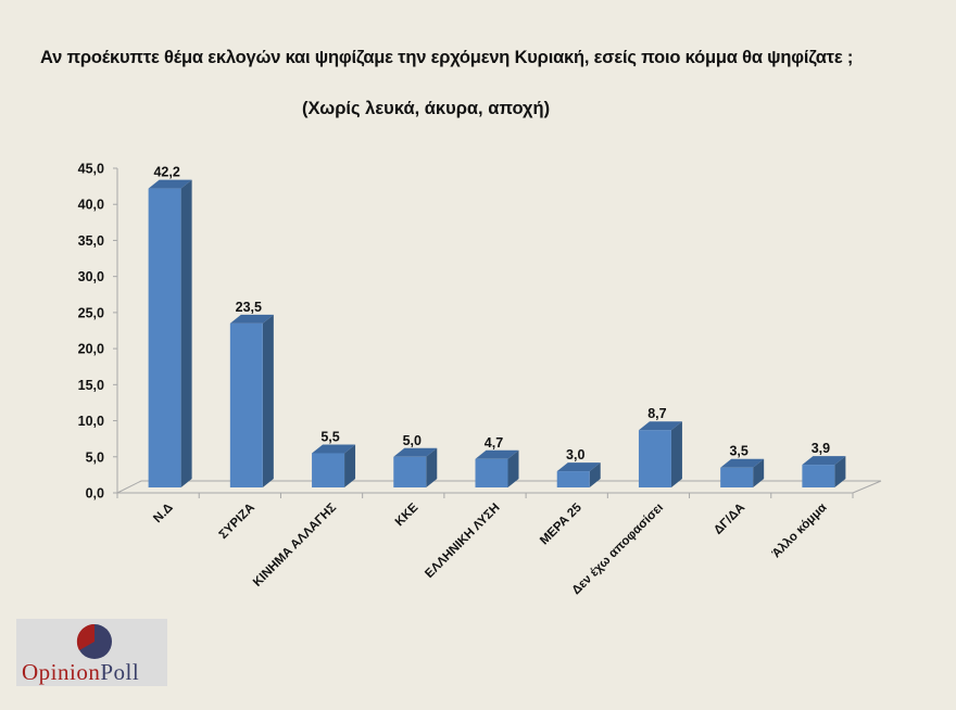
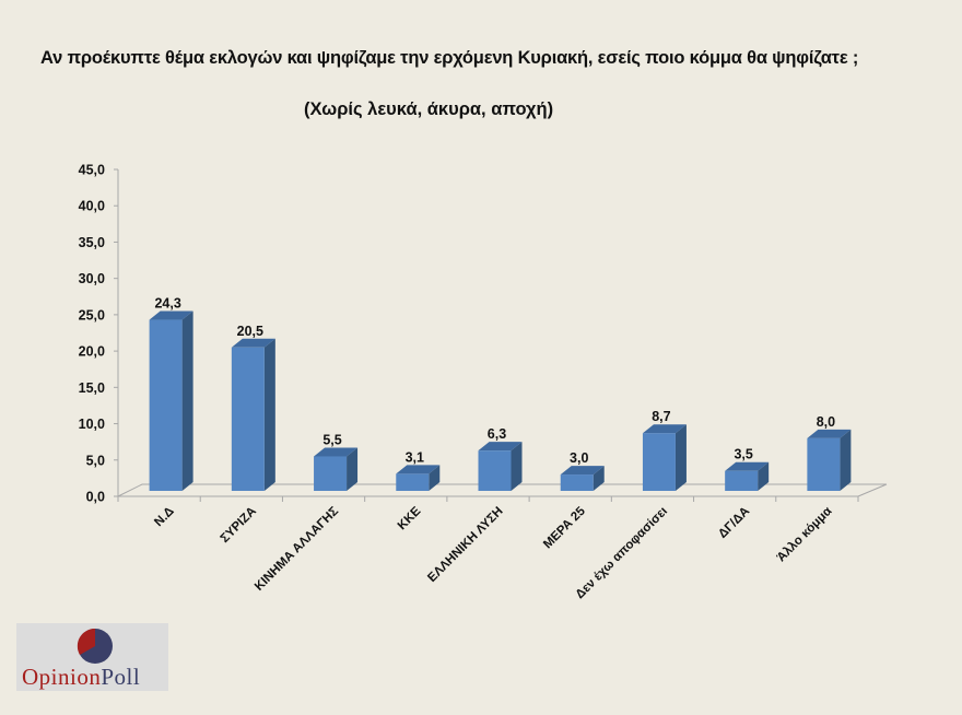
Ν.Δ: 42,2 -> 24,3
ΣΥΡΙΖΑ: 23,5 -> 20,5
ΚΚΕ: 5,0 -> 3,1
ΕΛΛΗΝΙΚΗ ΛΥΣΗ: 4,7 -> 6,3
Άλλο κόμμα: 3,9 -> 8,0
